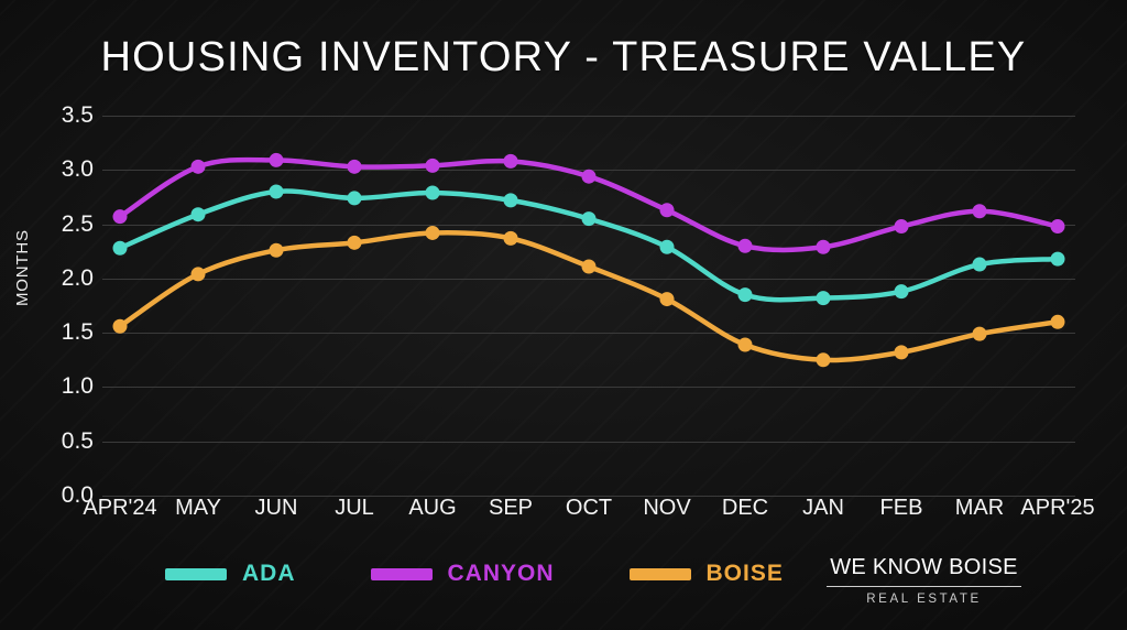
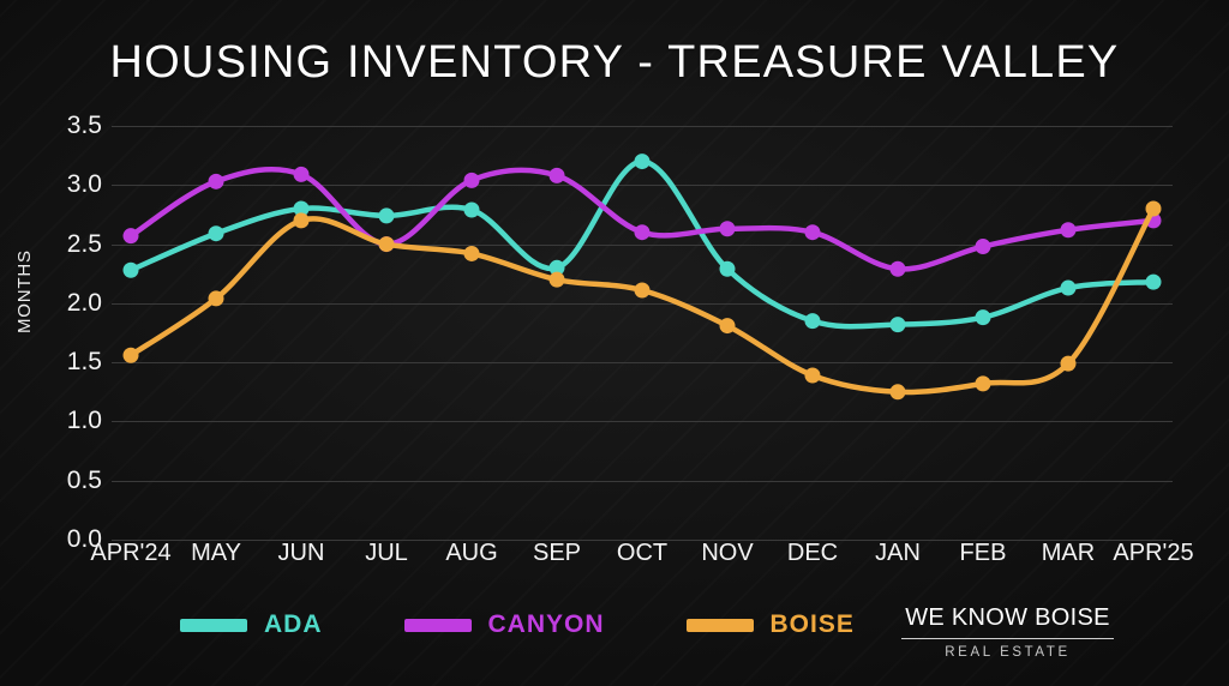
BOISE/JUN: 2.3 -> 2.7
CANYON/JUL: 3.0 -> 2.5
BOISE/JUL: 2.3 -> 2.5
ADA/SEP: 2.7 -> 2.3
BOISE/SEP: 2.4 -> 2.2
ADA/OCT: 2.5 -> 3.2
CANYON/OCT: 2.9 -> 2.6
CANYON/DEC: 2.3 -> 2.6
CANYON/APR'25: 2.5 -> 2.7
BOISE/APR'25: 1.6 -> 2.8
